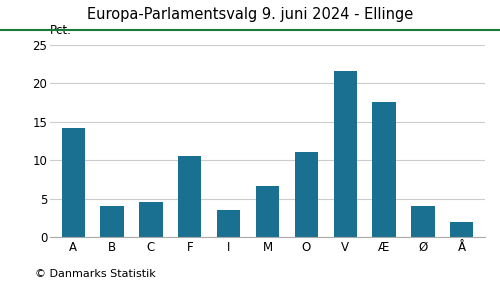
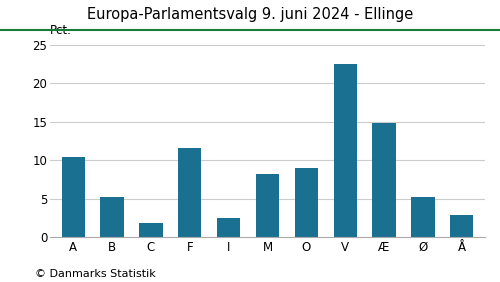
A: 14.2 -> 10.4
B: 4.0 -> 5.2
C: 4.6 -> 1.8
F: 10.6 -> 11.6
I: 3.5 -> 2.4
M: 6.6 -> 8.2
O: 11.1 -> 9.0
V: 21.6 -> 22.6
Æ: 17.6 -> 14.8
Ø: 4.0 -> 5.2
Å: 2.0 -> 2.8
